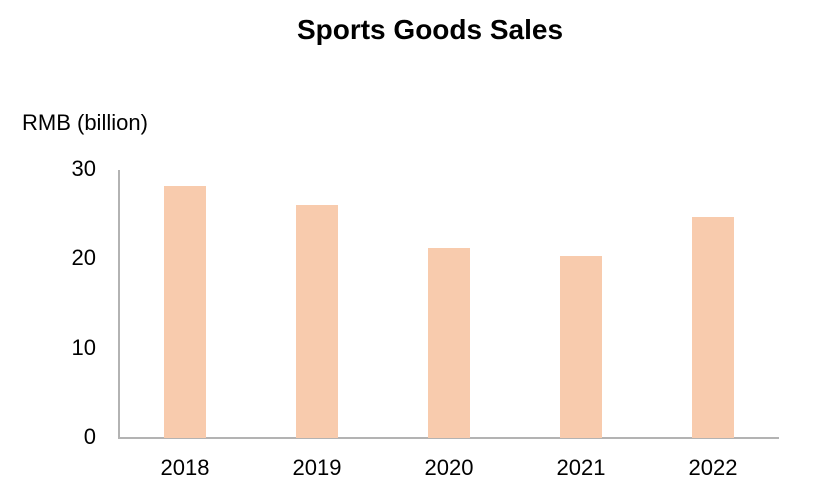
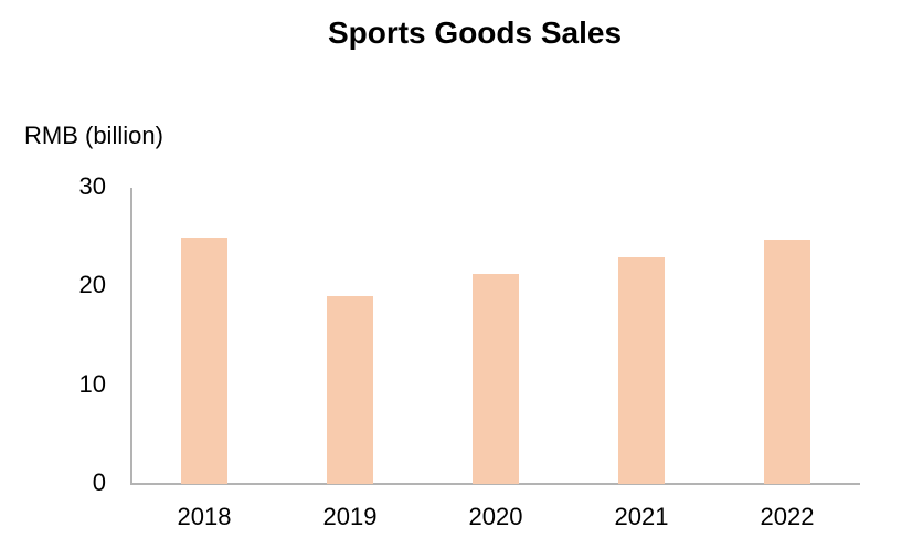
2018: 28 -> 25
2019: 26 -> 19
2021: 20 -> 23
